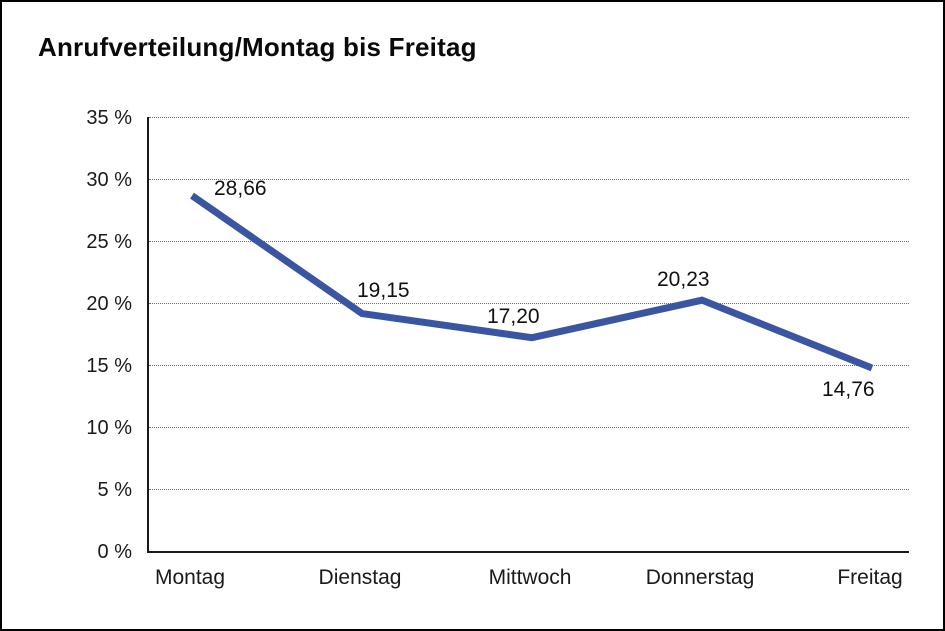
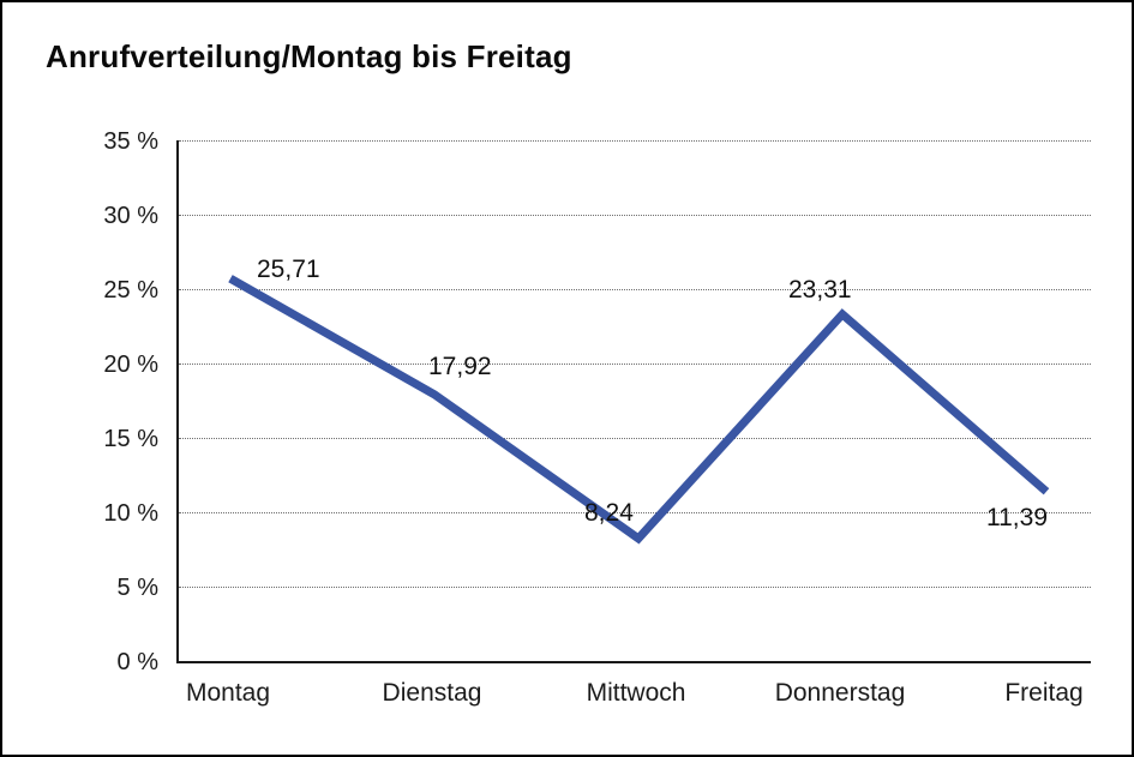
Montag: 28,66 -> 25,71
Dienstag: 19,15 -> 17,92
Mittwoch: 17,20 -> 8,24
Donnerstag: 20,23 -> 23,31
Freitag: 14,76 -> 11,39
